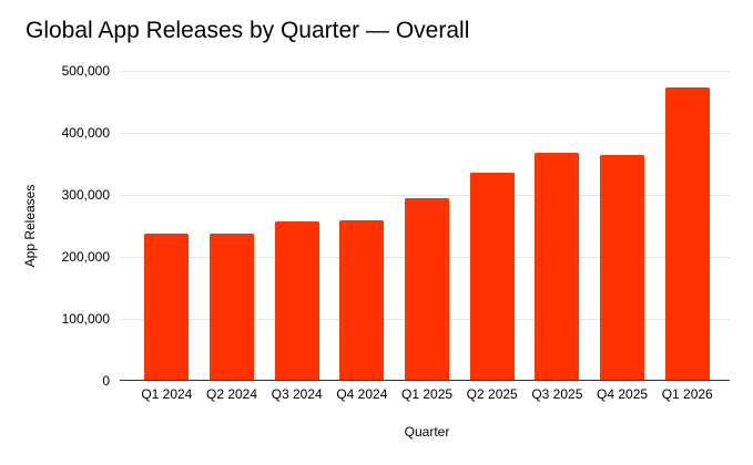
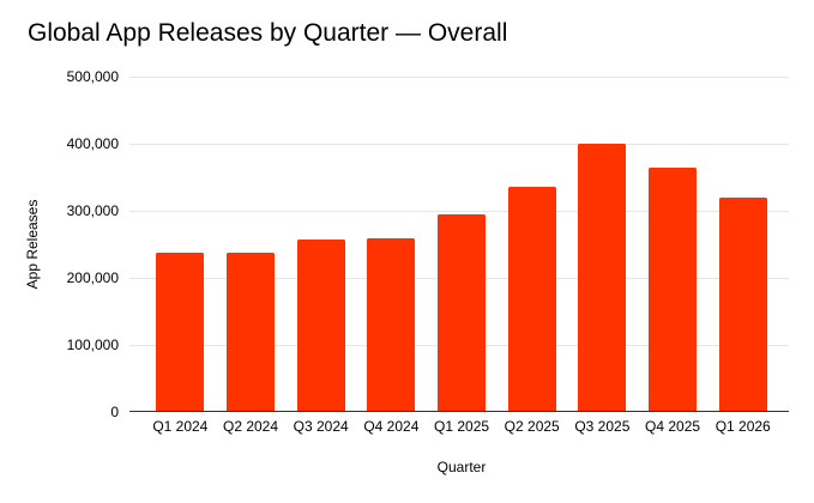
Q3 2025: 370000 -> 400000
Q1 2026: 470000 -> 320000
